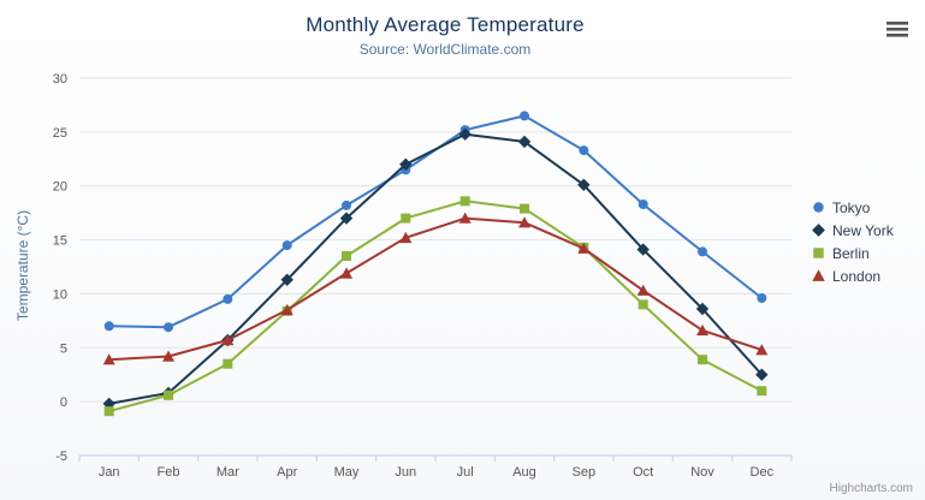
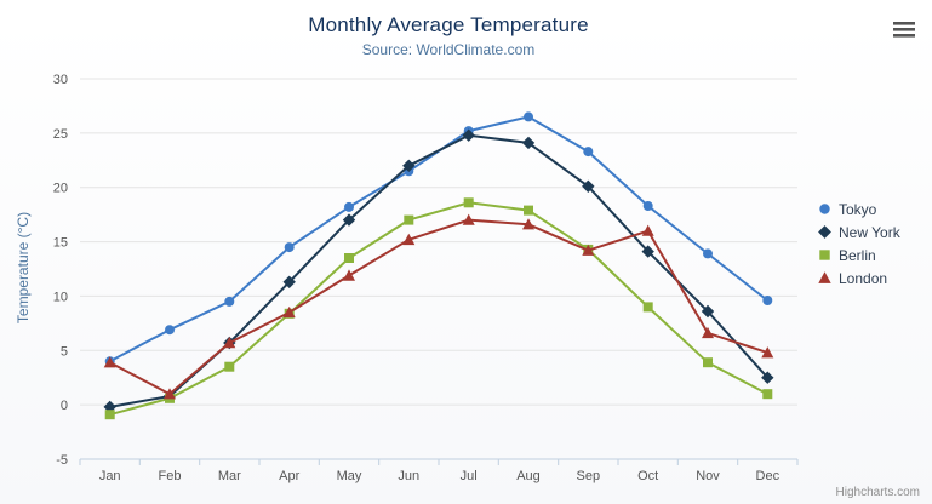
Tokyo/Jan: 7 -> 4
London/Feb: 4 -> 1
London/Oct: 10 -> 16
